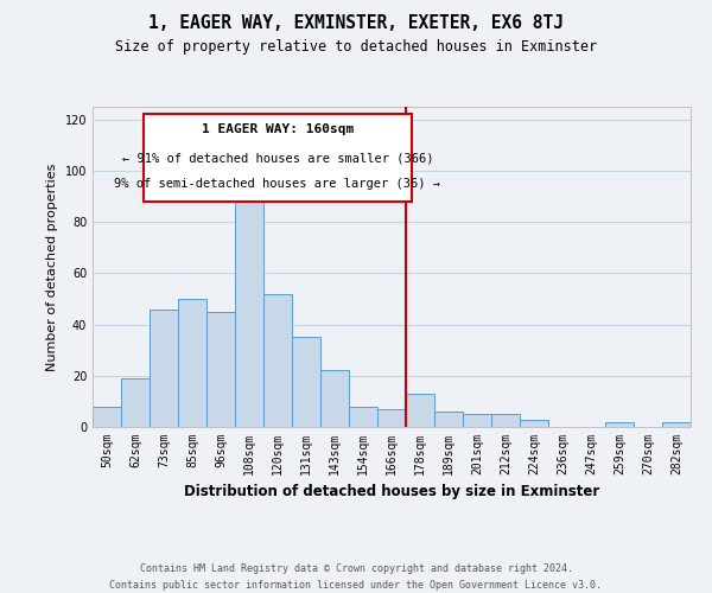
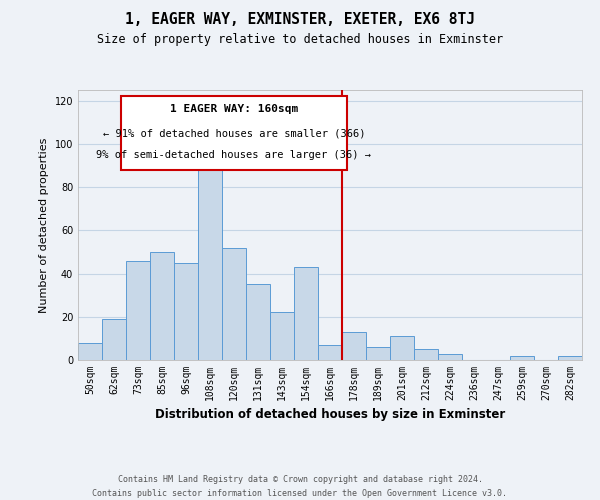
154sqm: 8 -> 43
201sqm: 5 -> 11
